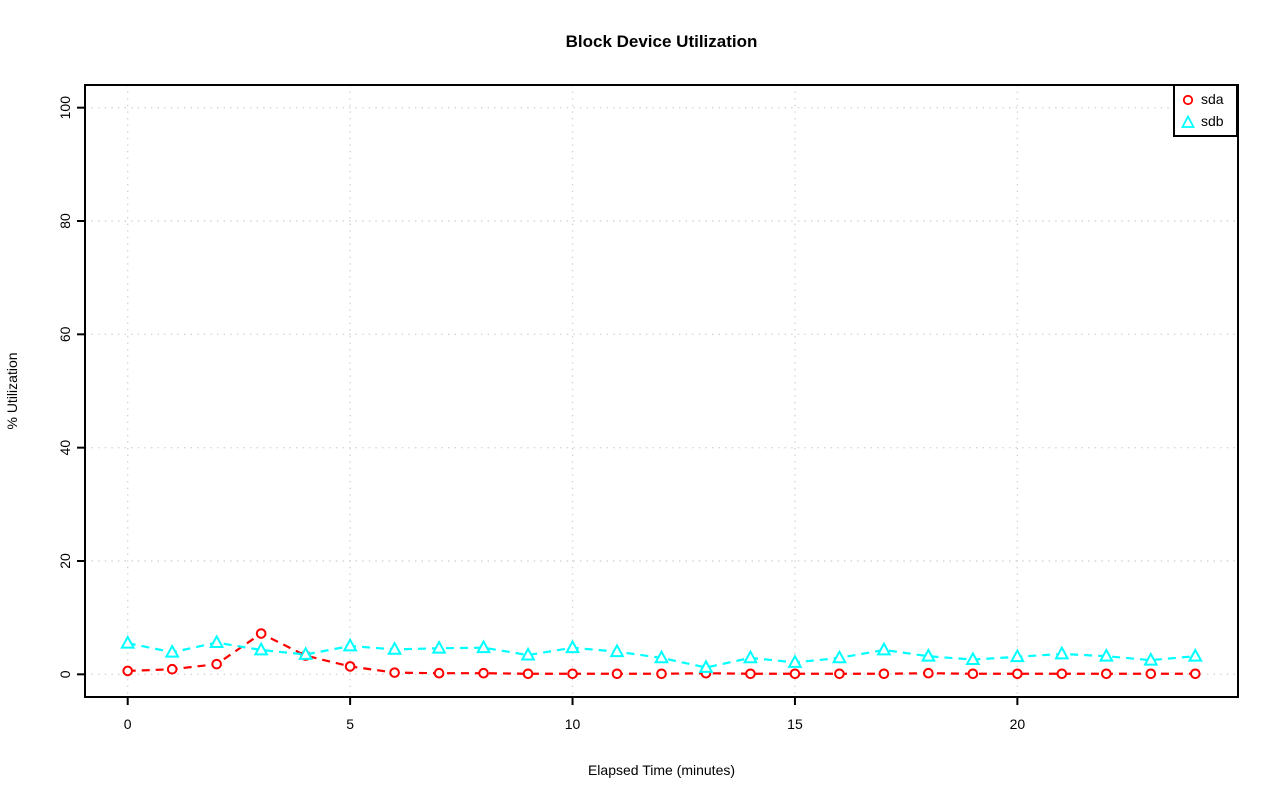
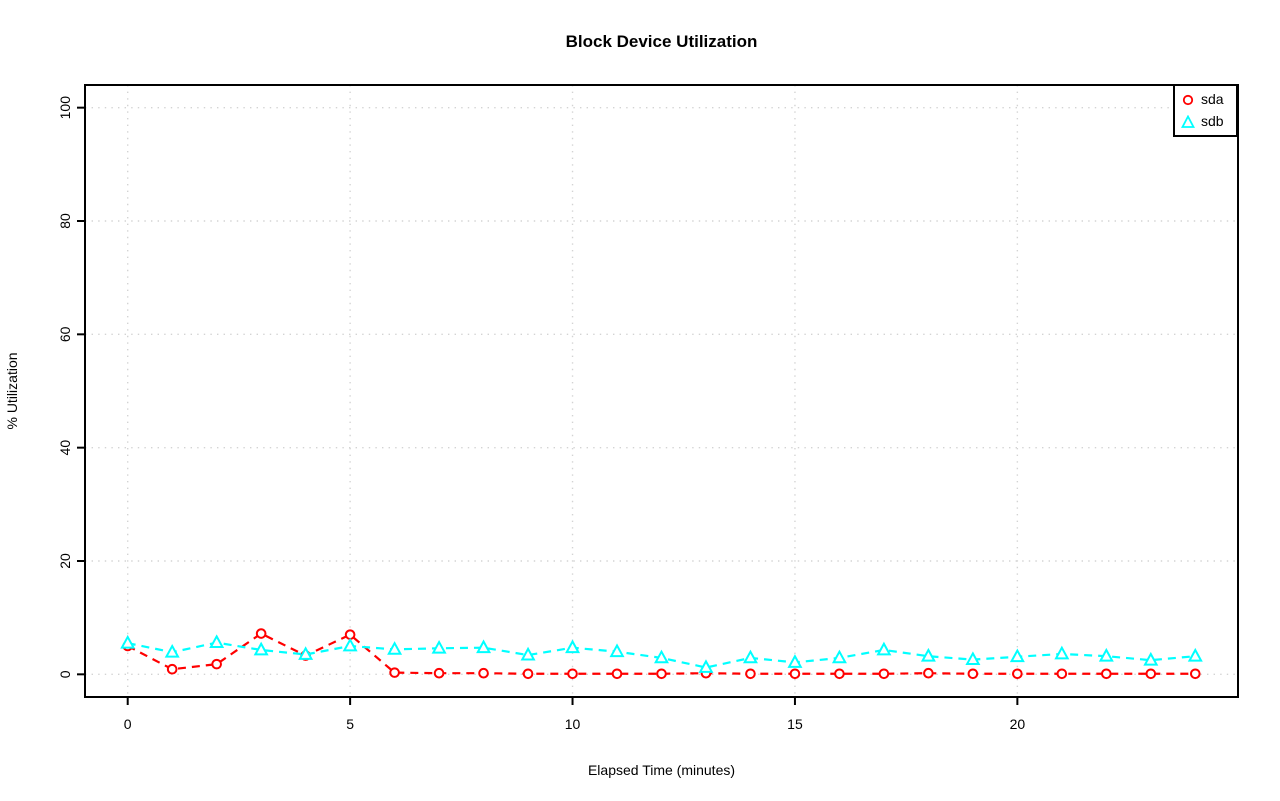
sda/0: 1 -> 5
sda/5: 1 -> 7
